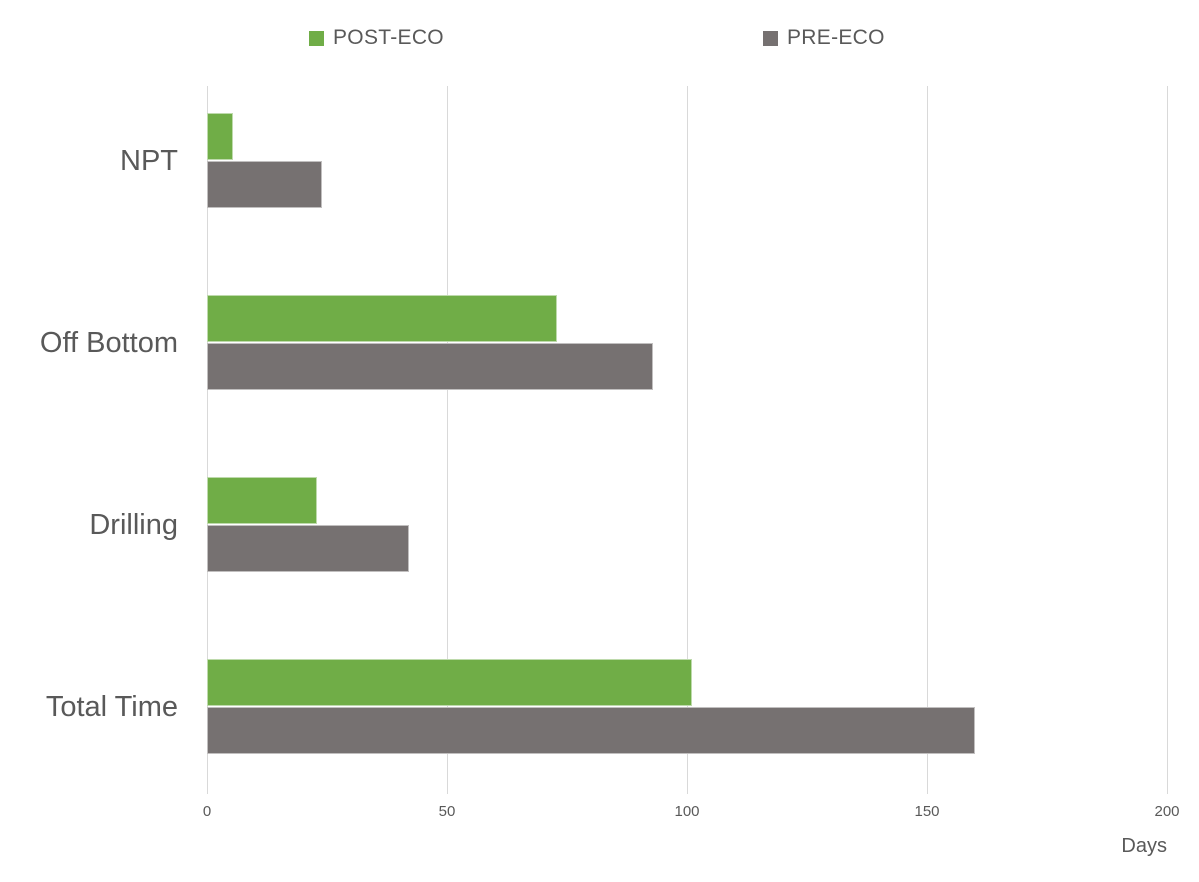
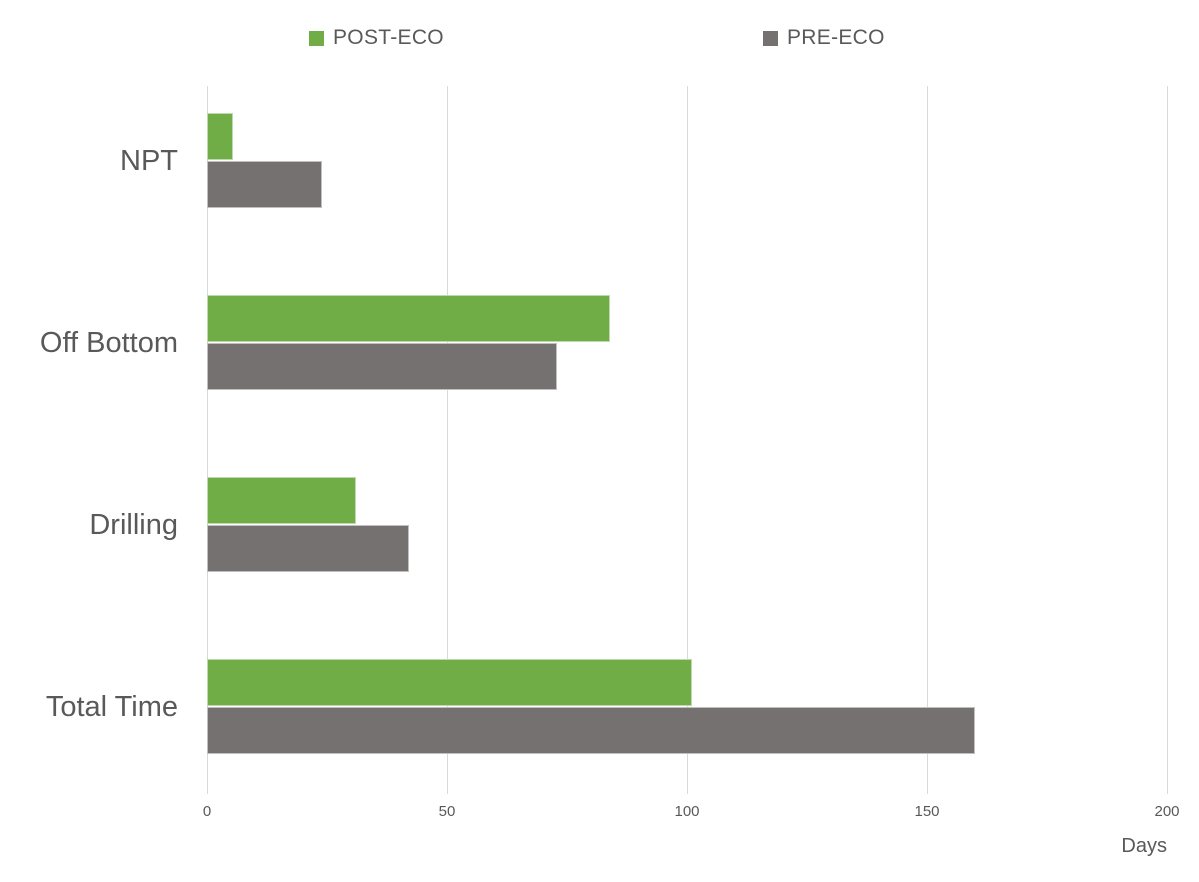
POST-ECO/Off Bottom: 73 -> 84
PRE-ECO/Off Bottom: 93 -> 73
POST-ECO/Drilling: 23 -> 31
